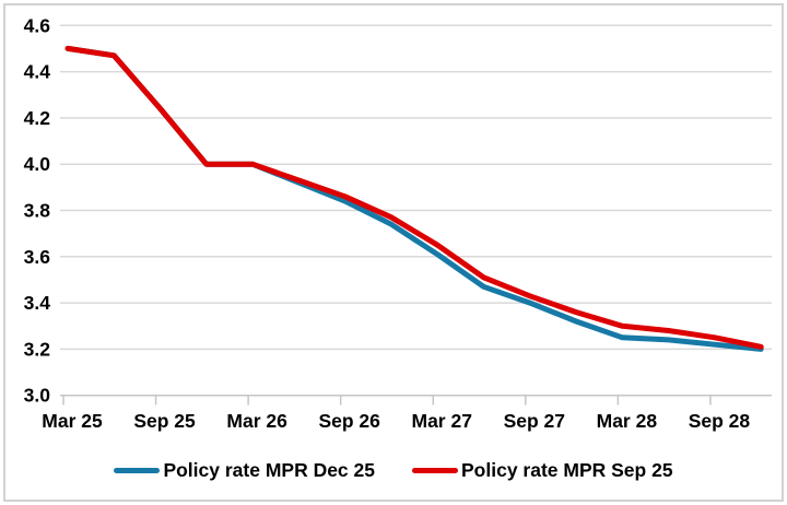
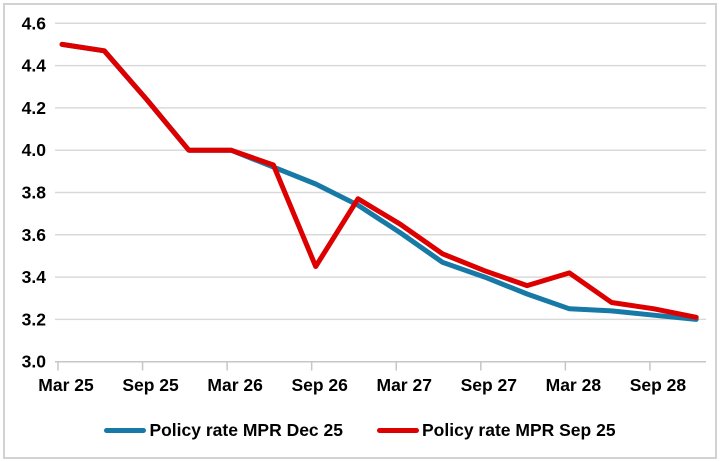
Policy rate MPR Sep 25/Sep 26: 3.86 -> 3.45
Policy rate MPR Sep 25/Mar 28: 3.30 -> 3.42
